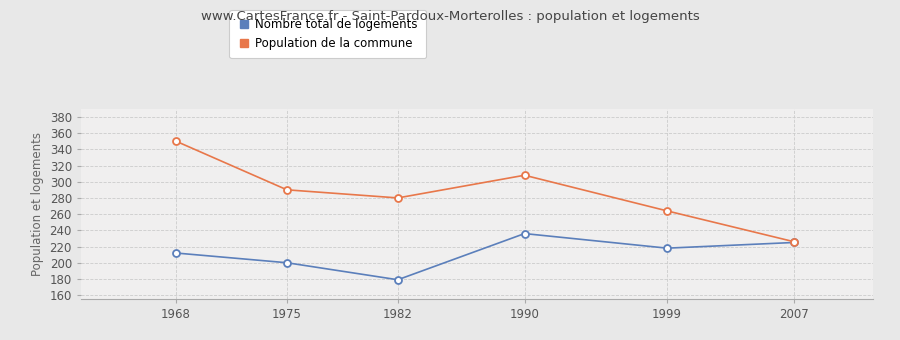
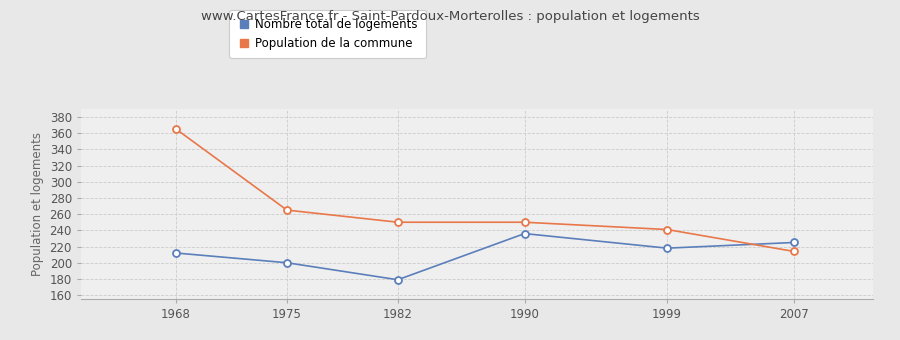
Population de la commune/1968: 350 -> 365
Population de la commune/1975: 290 -> 265
Population de la commune/1982: 280 -> 250
Population de la commune/1990: 308 -> 250
Population de la commune/1999: 264 -> 241
Population de la commune/2007: 226 -> 214
